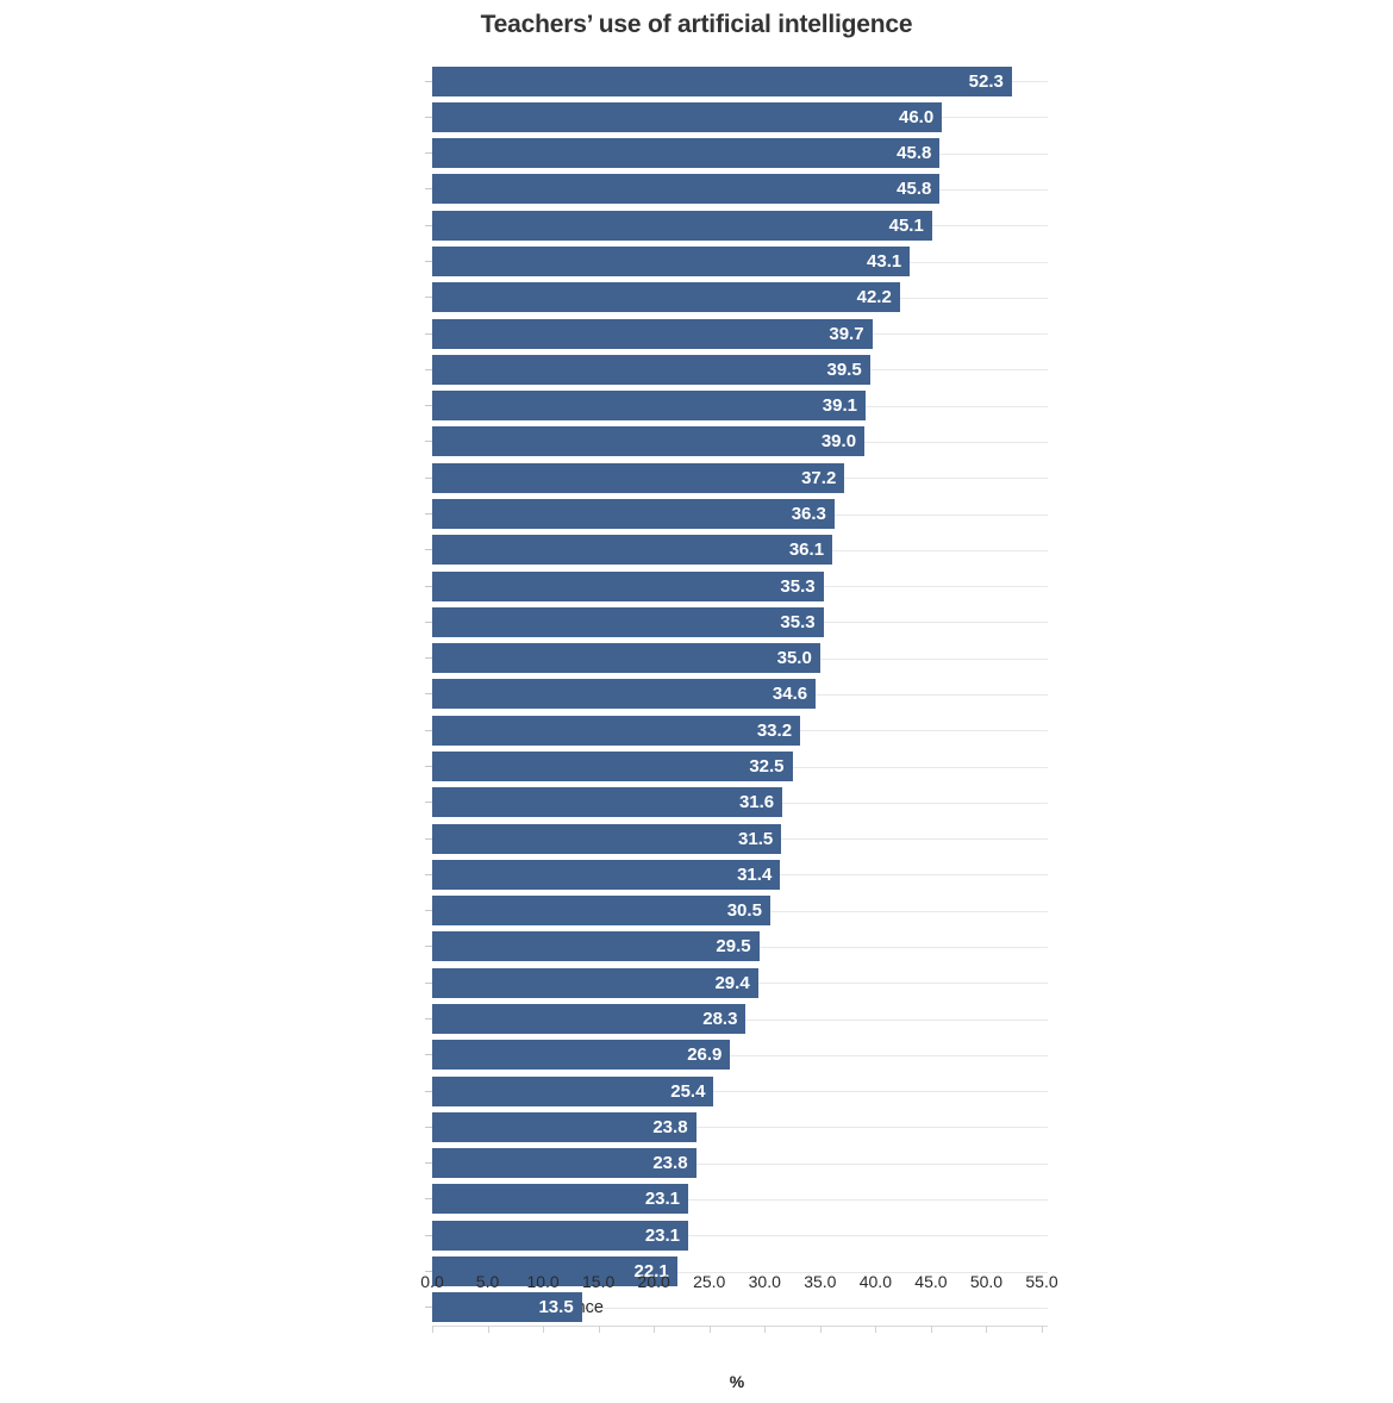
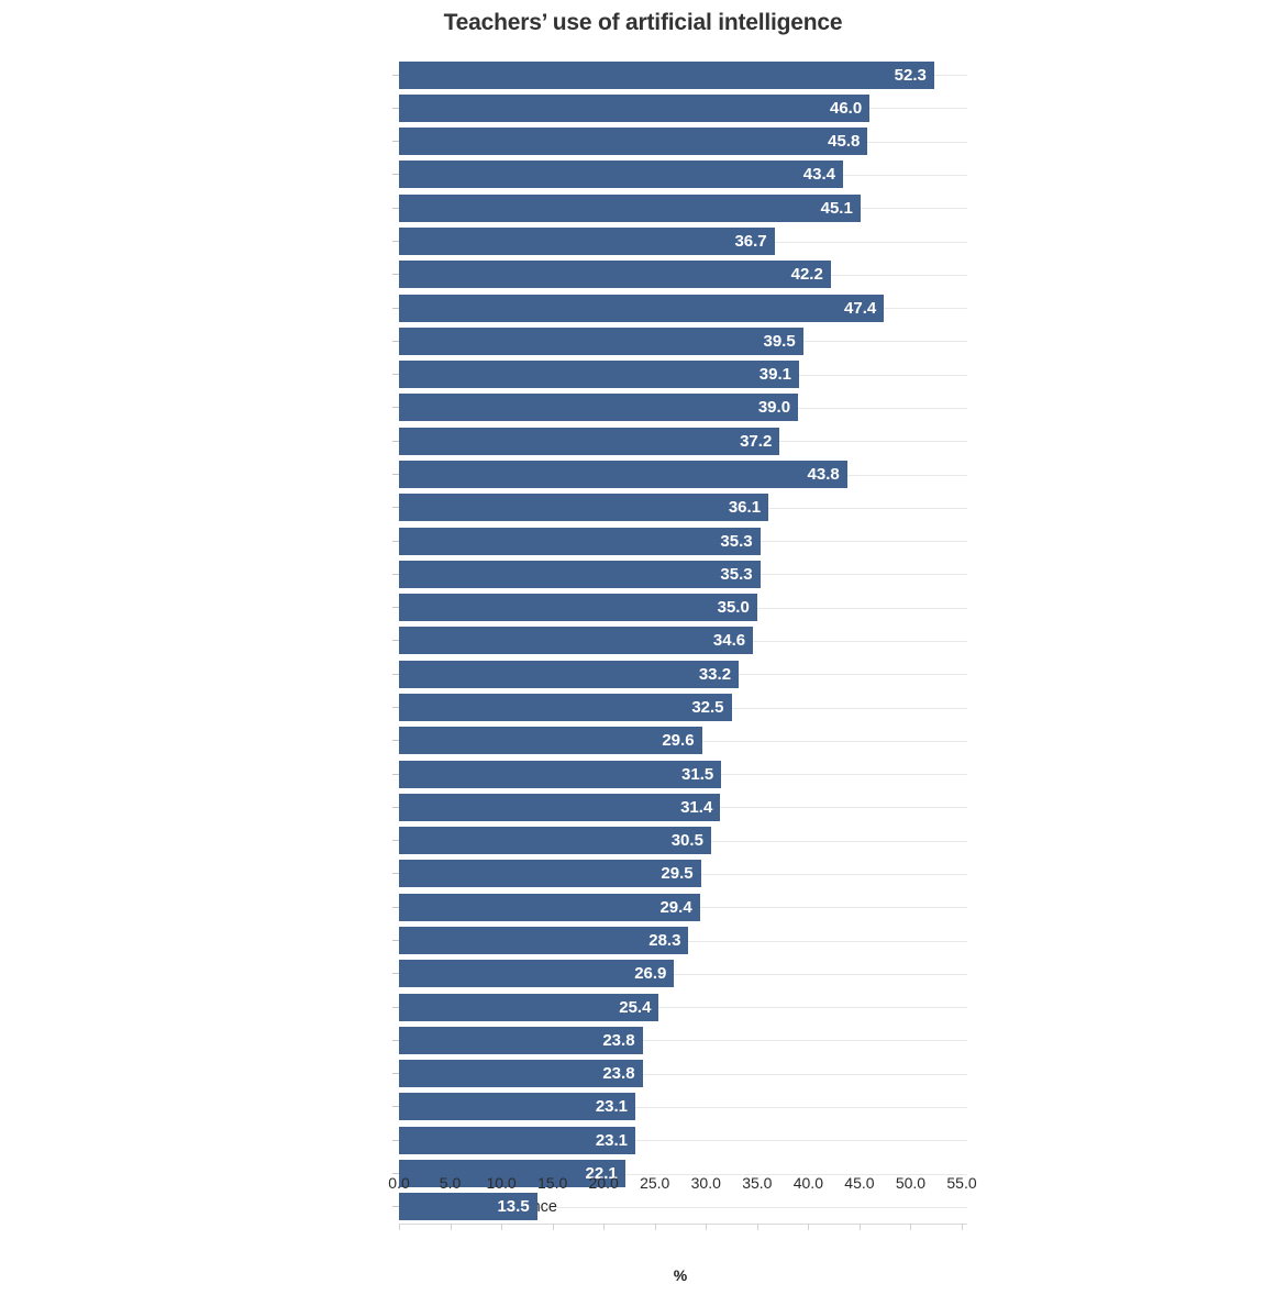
Czechia: 45.8 -> 43.4
Kosovo: 43.1 -> 36.7
Norway: 39.7 -> 47.4
OECD-27: 36.3 -> 43.8
EU-22: 31.6 -> 29.6
